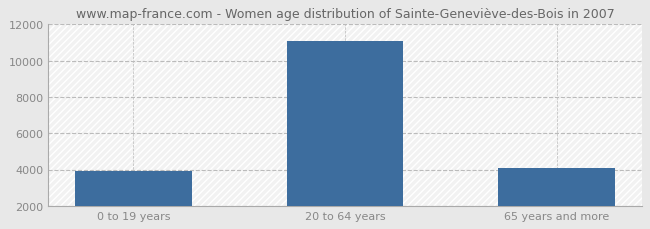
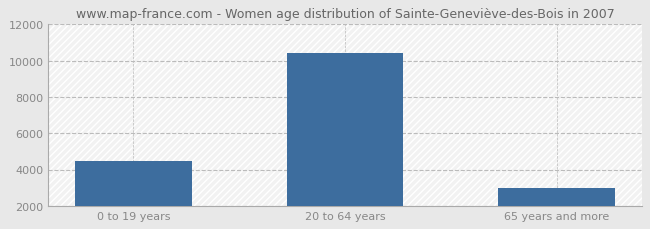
0 to 19 years: 3900 -> 4400
20 to 64 years: 11100 -> 10400
65 years and more: 4100 -> 3000
